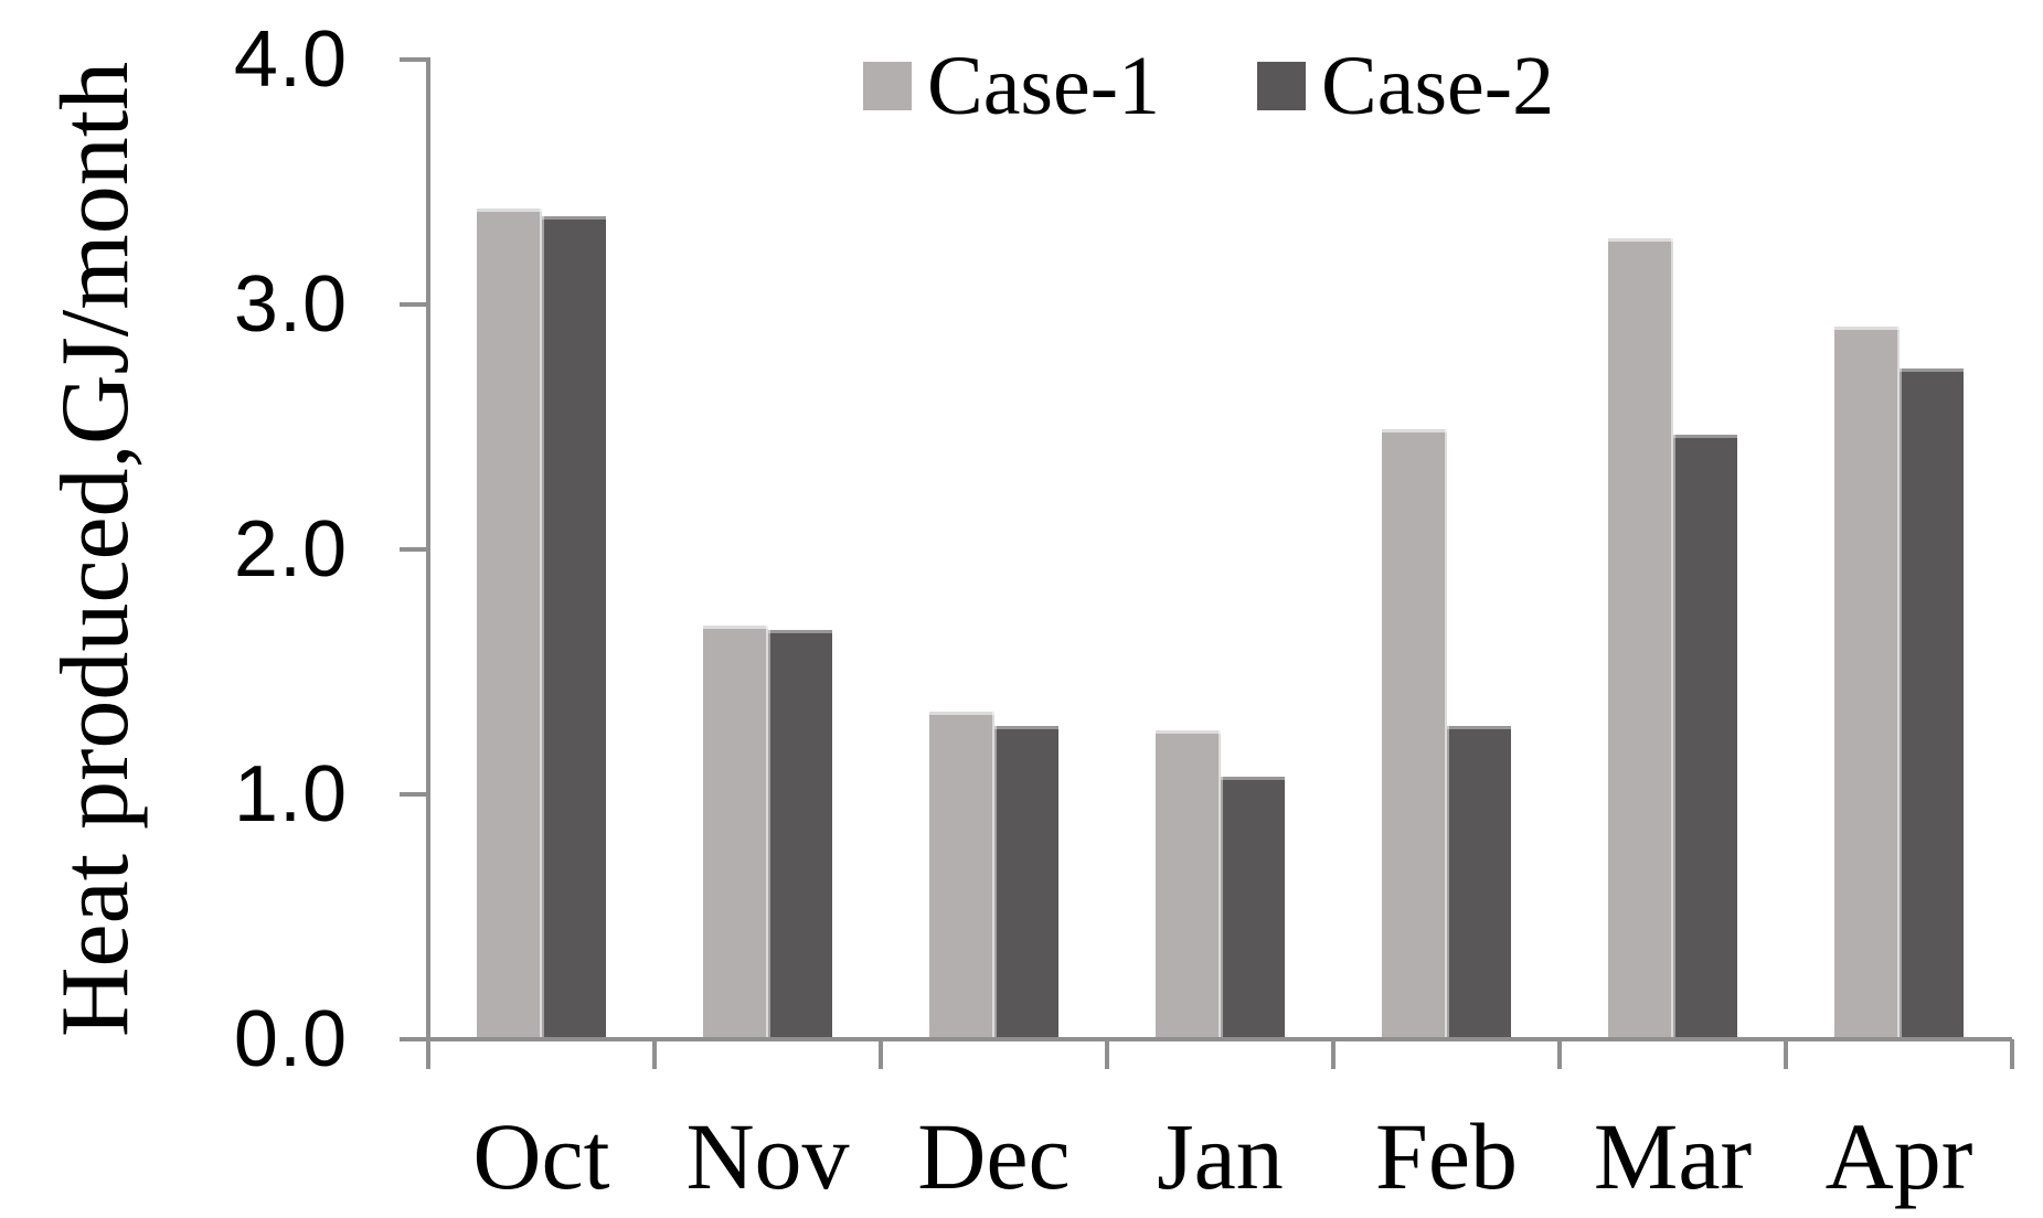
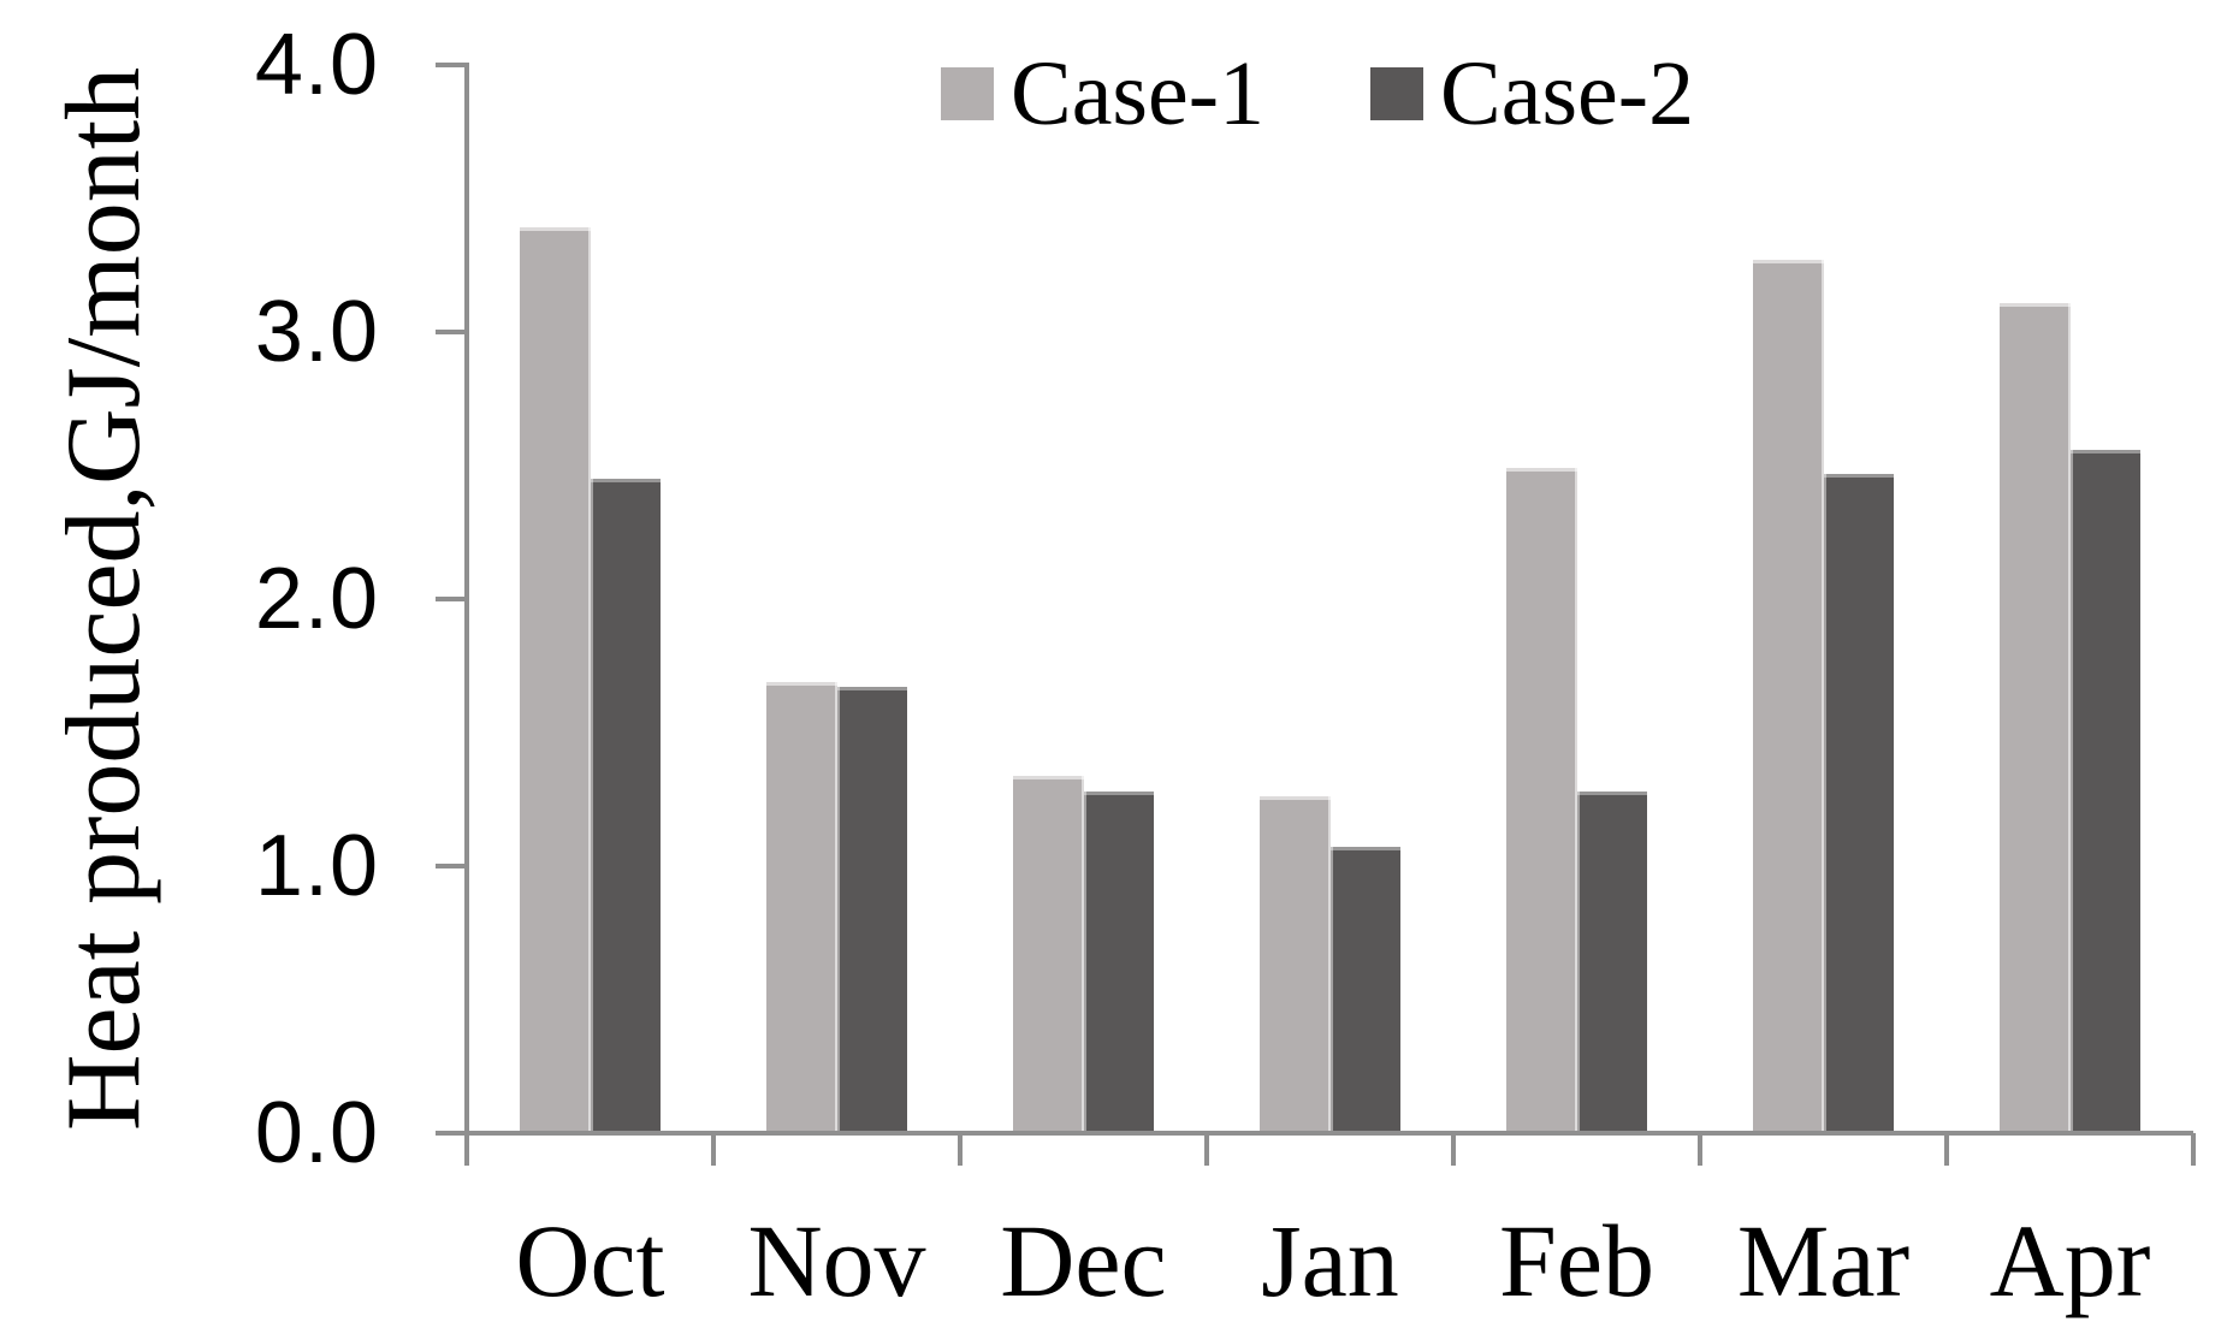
Case-2/Oct: 3.36 -> 2.45
Case-1/Apr: 2.91 -> 3.11
Case-2/Apr: 2.74 -> 2.56
